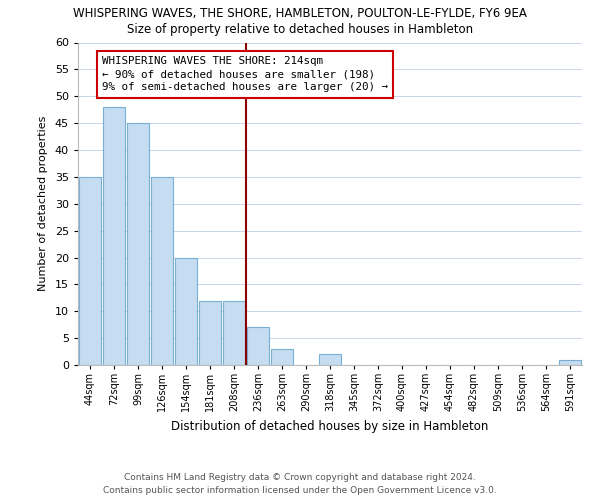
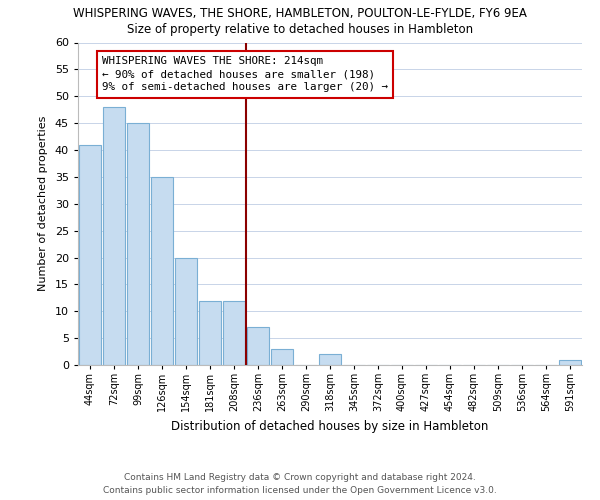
44sqm: 35 -> 41
